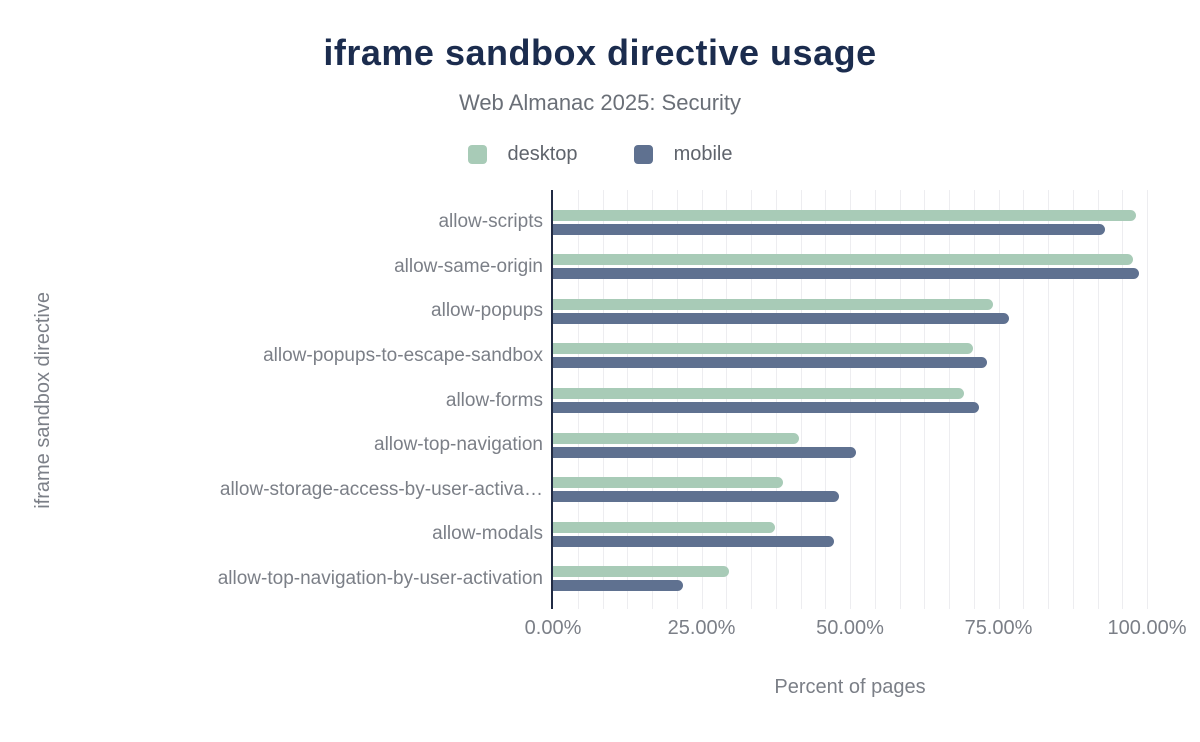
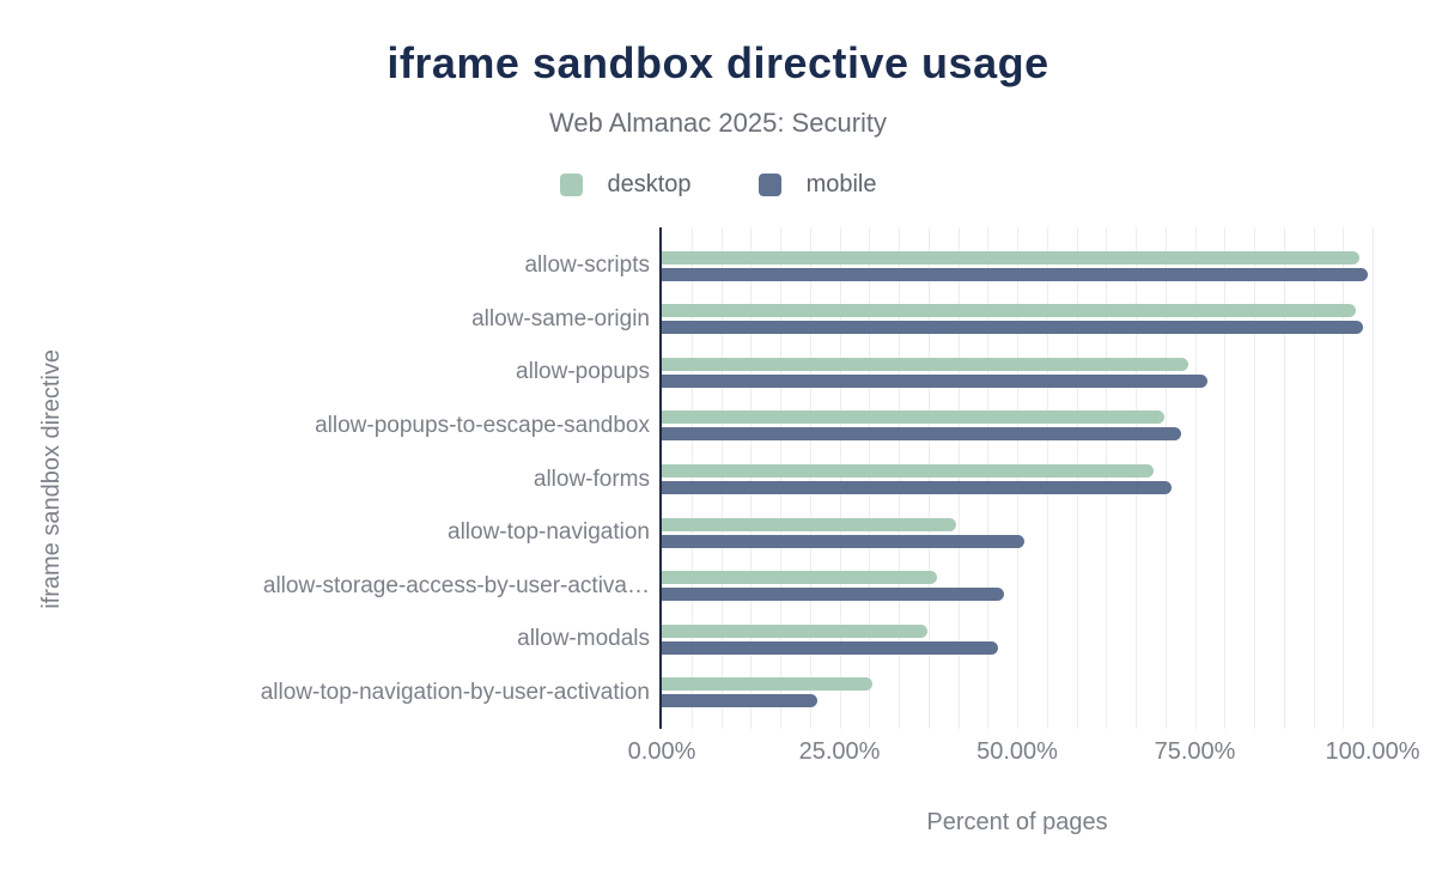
mobile/allow-scripts: 93% -> 99%
